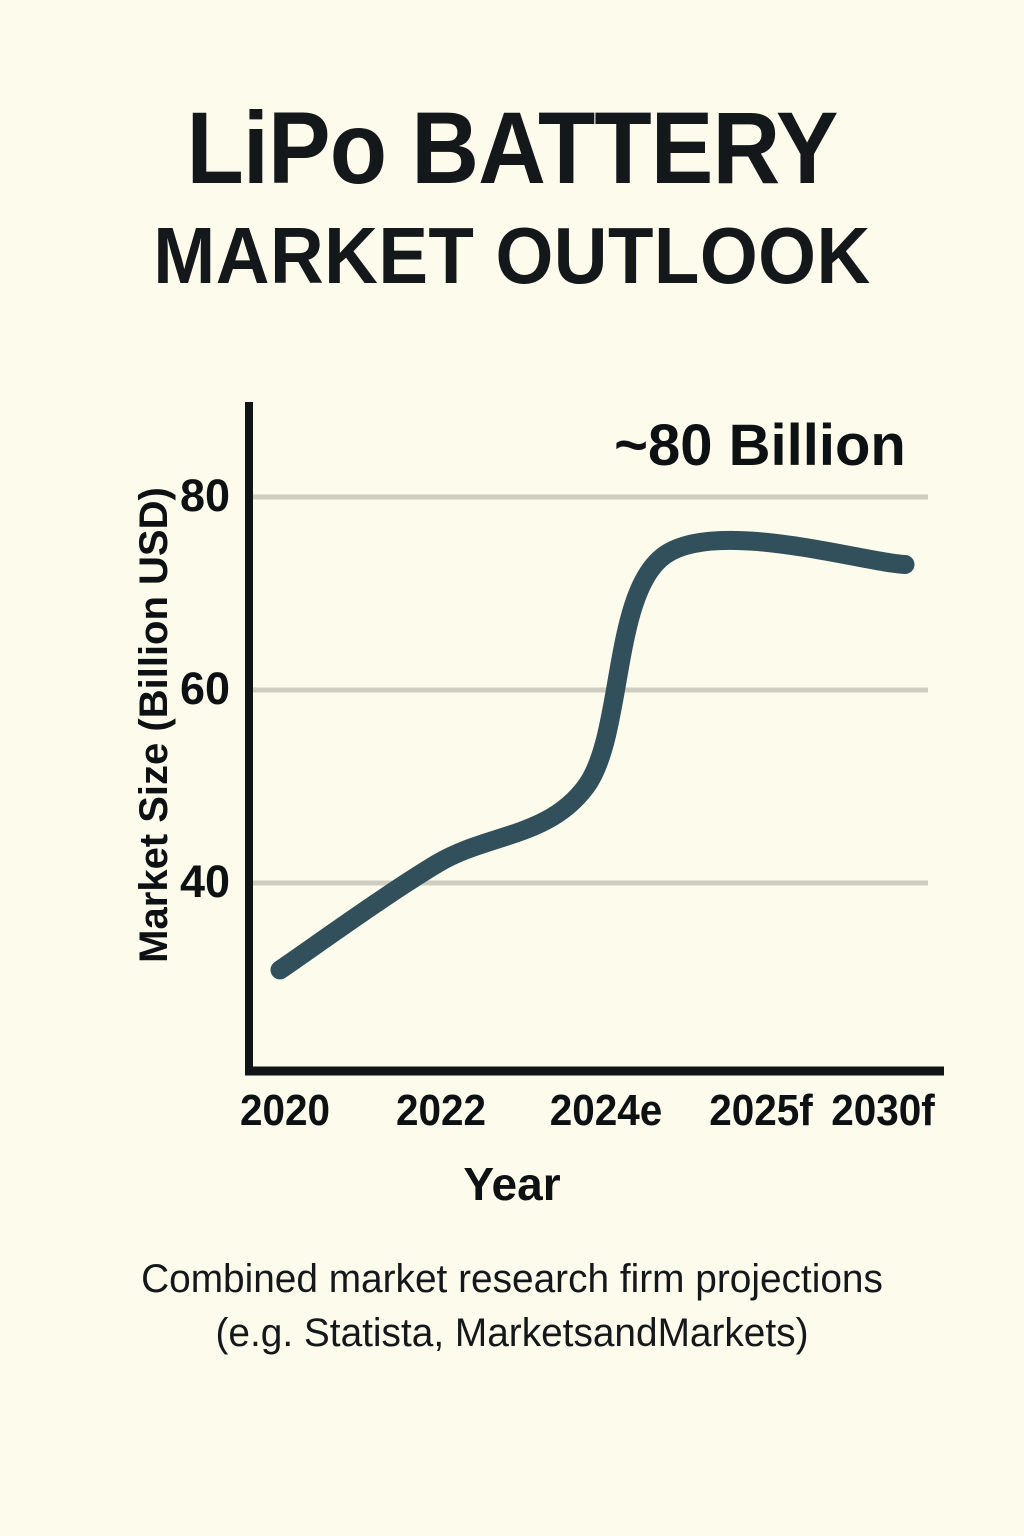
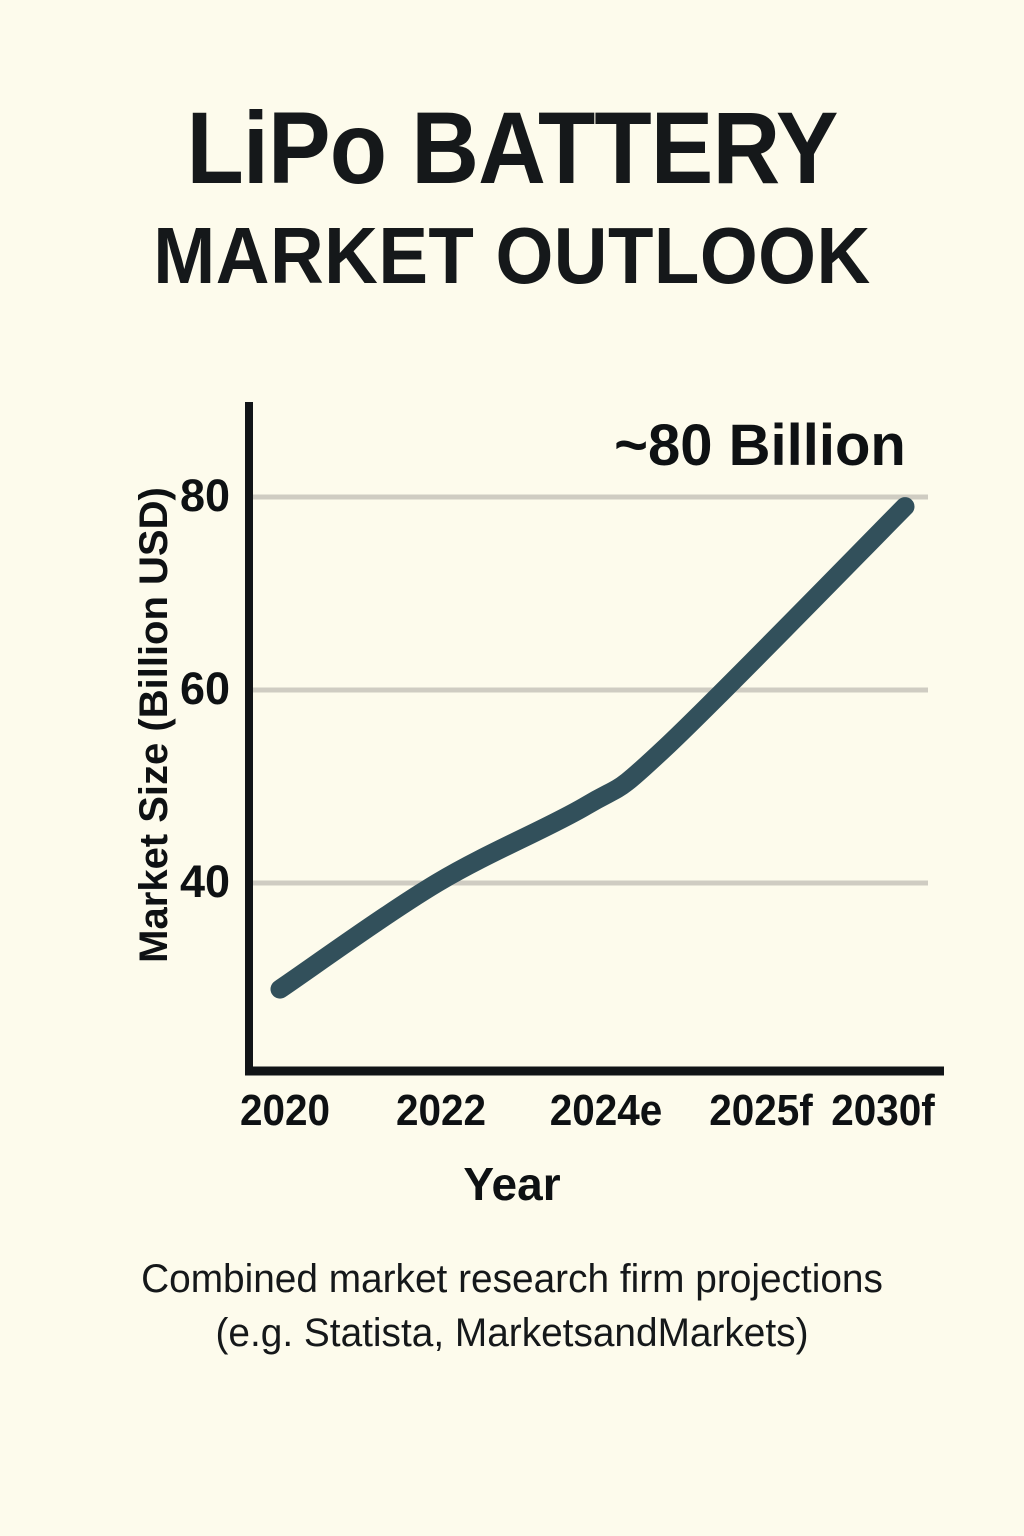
2020: 31 -> 29
2022: 42 -> 40
2024e: 50 -> 48
2025f: 74 -> 54
2030f: 73 -> 79
